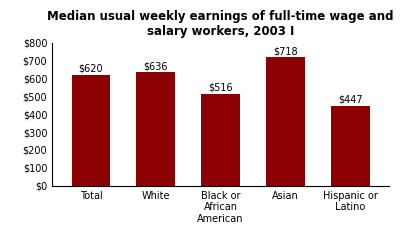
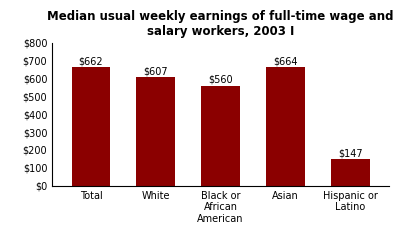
Total: $620 -> $662
White: $636 -> $607
Black or African American: $516 -> $560
Asian: $718 -> $664
Hispanic or Latino: $447 -> $147
